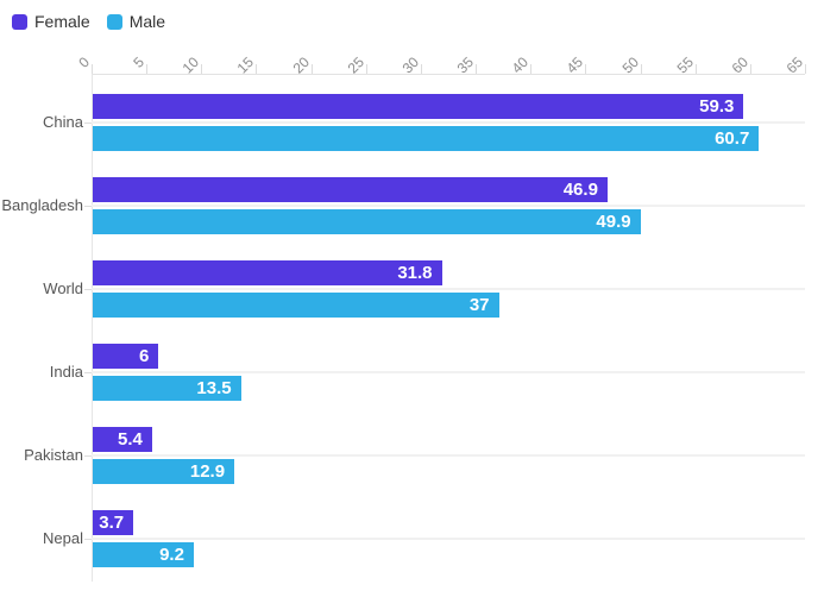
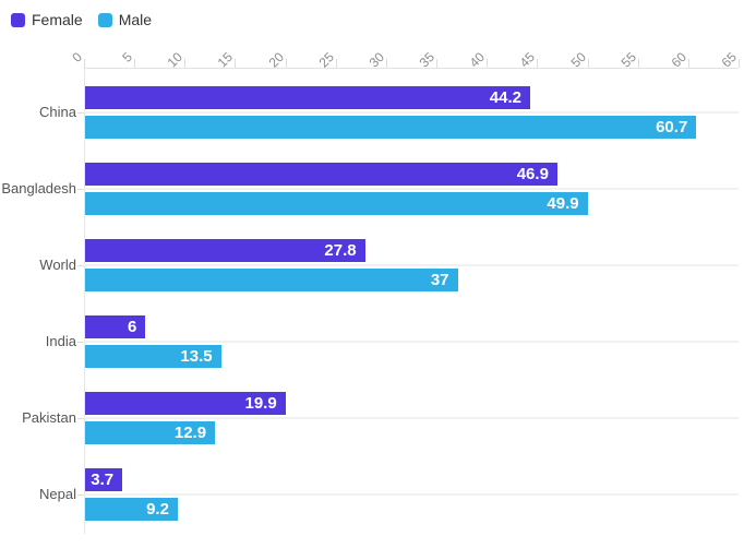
Female/China: 59.3 -> 44.2
Female/World: 31.8 -> 27.8
Female/Pakistan: 5.4 -> 19.9
